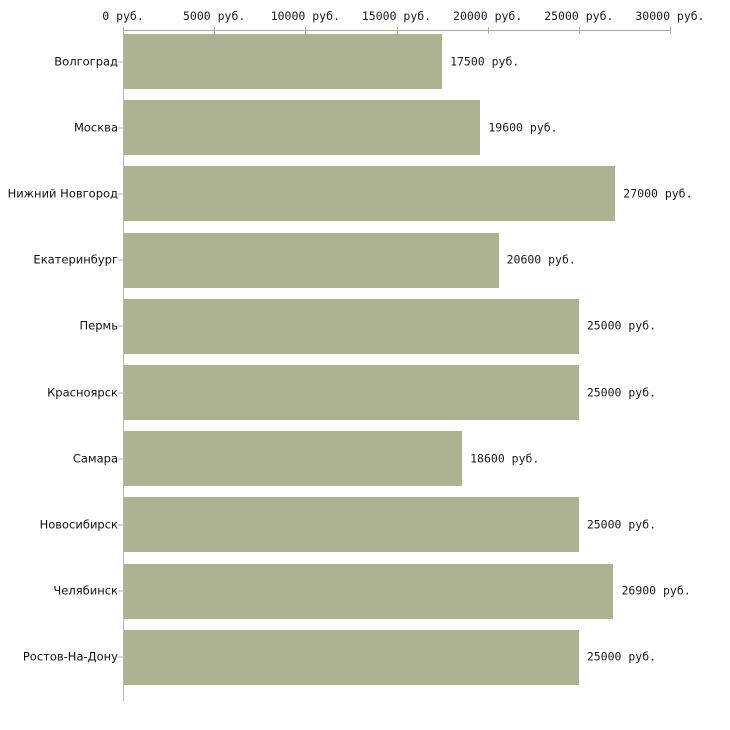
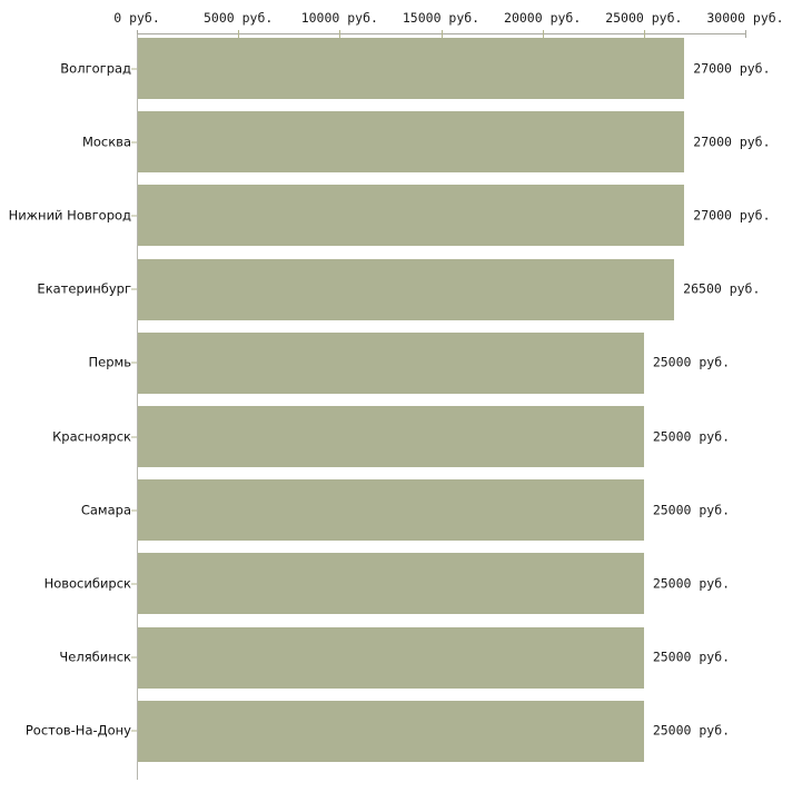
Волгоград: 17500 -> 27000
Москва: 19600 -> 27000
Екатеринбург: 20600 -> 26500
Самара: 18600 -> 25000
Челябинск: 26900 -> 25000
